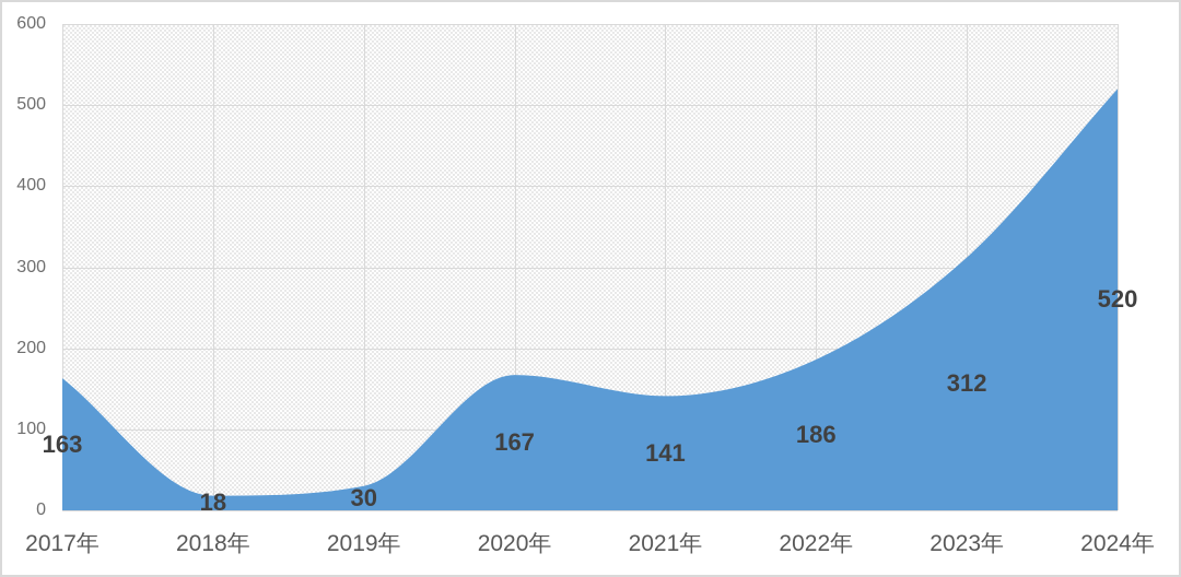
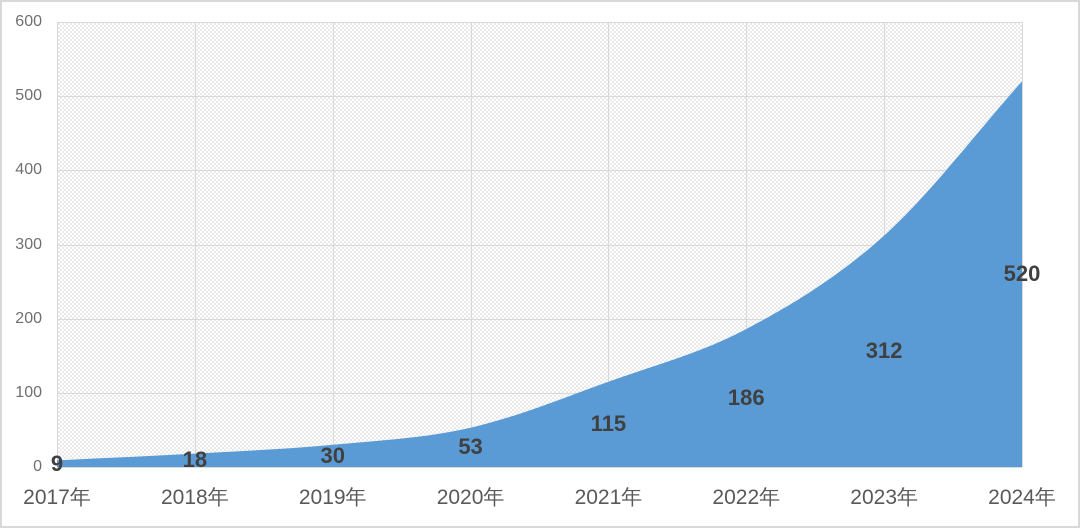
2017年: 163 -> 9
2020年: 167 -> 53
2021年: 141 -> 115
